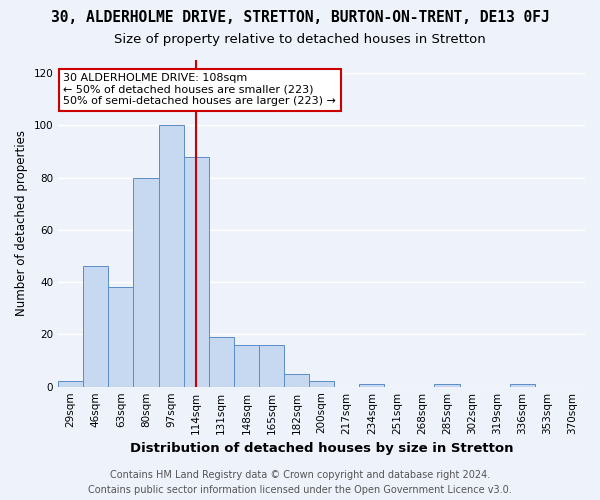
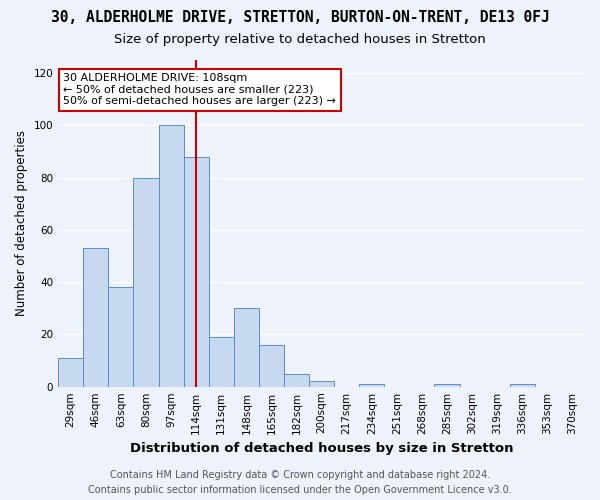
29sqm: 2 -> 11
46sqm: 46 -> 53
148sqm: 16 -> 30
